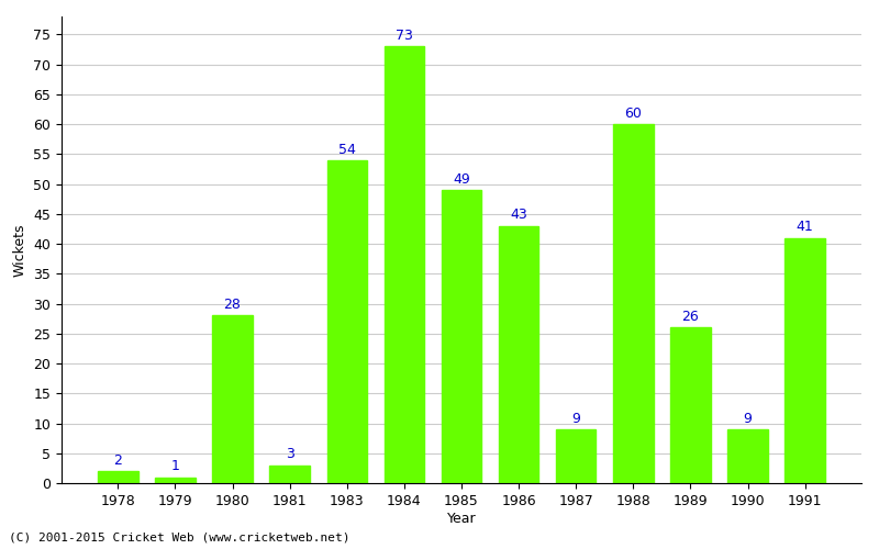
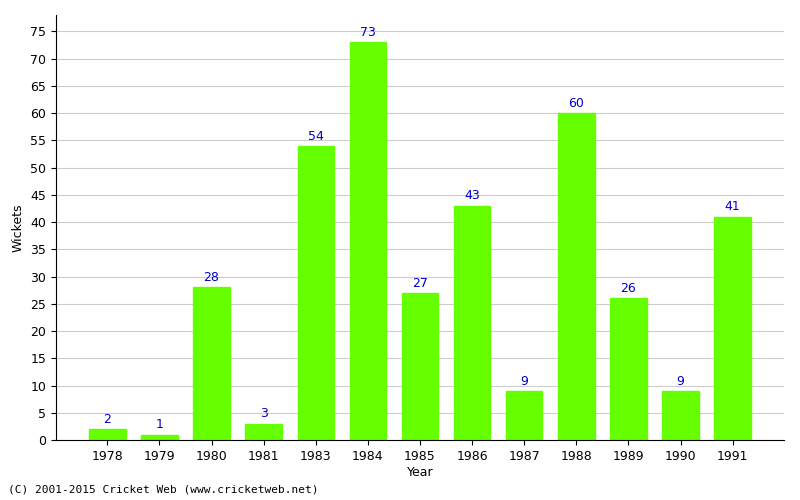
1985: 49 -> 27
